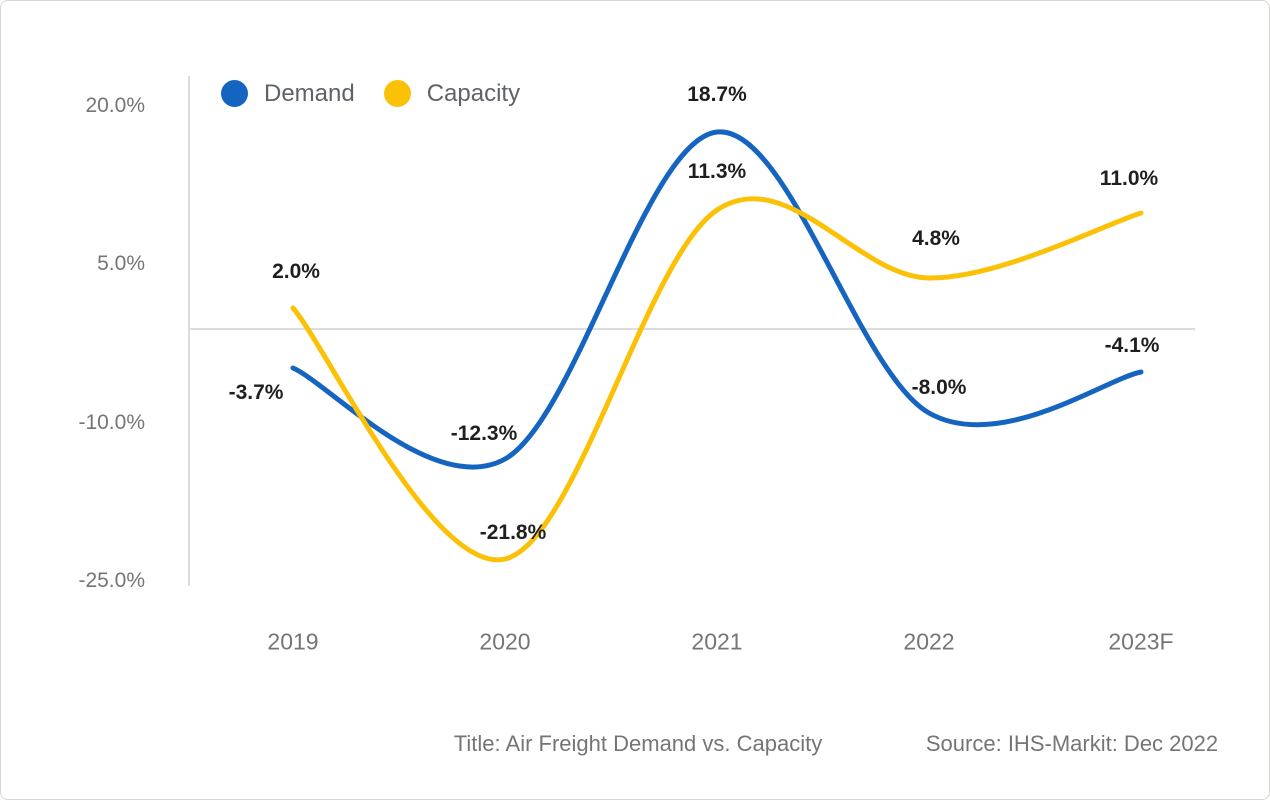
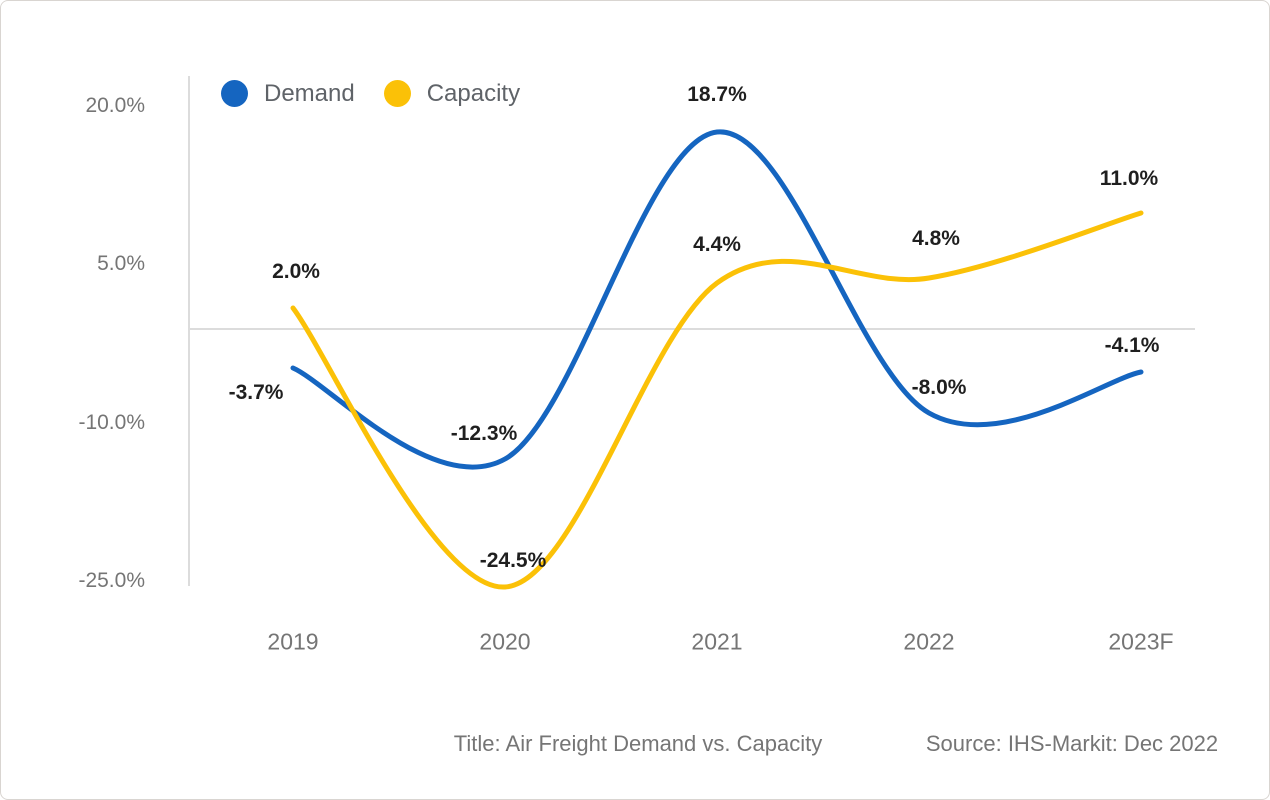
Capacity/2020: -21.8% -> -24.5%
Capacity/2021: 11.3% -> 4.4%
